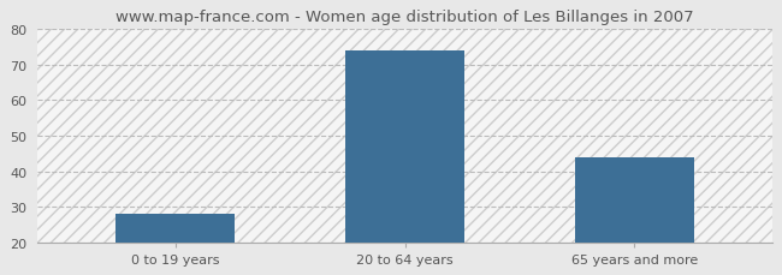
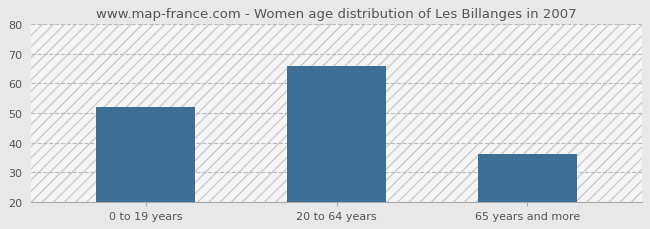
0 to 19 years: 28 -> 52
20 to 64 years: 74 -> 66
65 years and more: 44 -> 36
